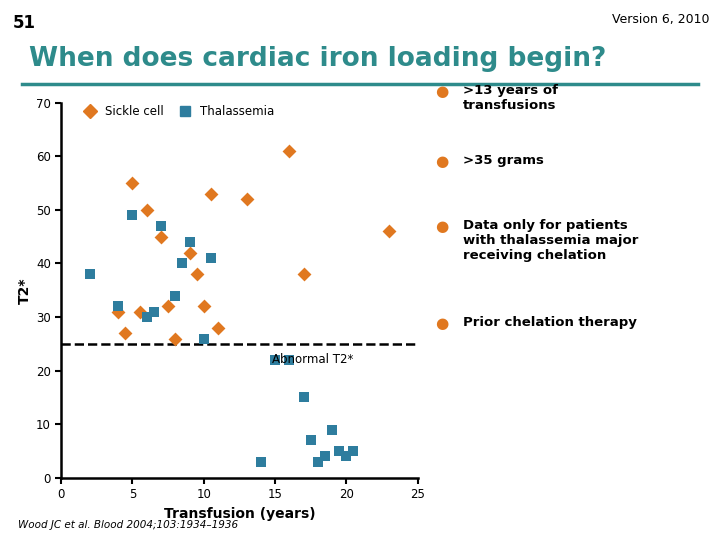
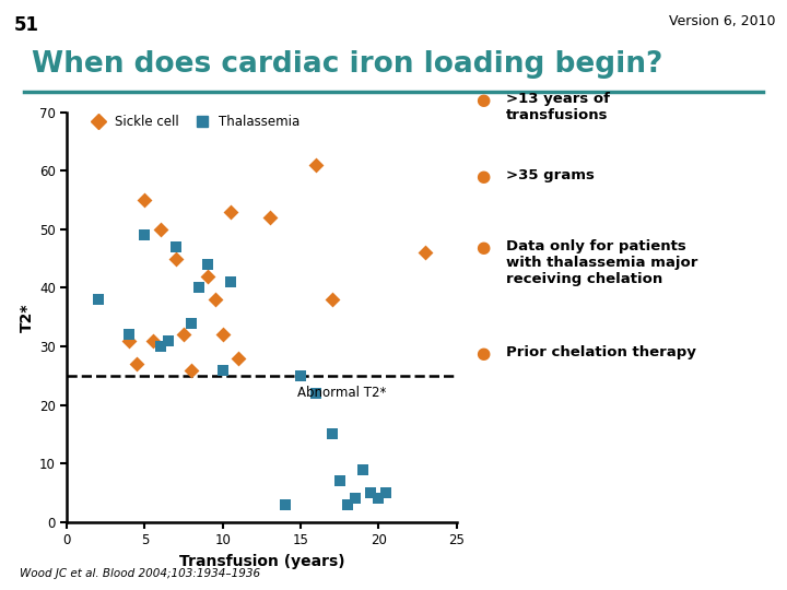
Thalassemia/15: 22 -> 25
